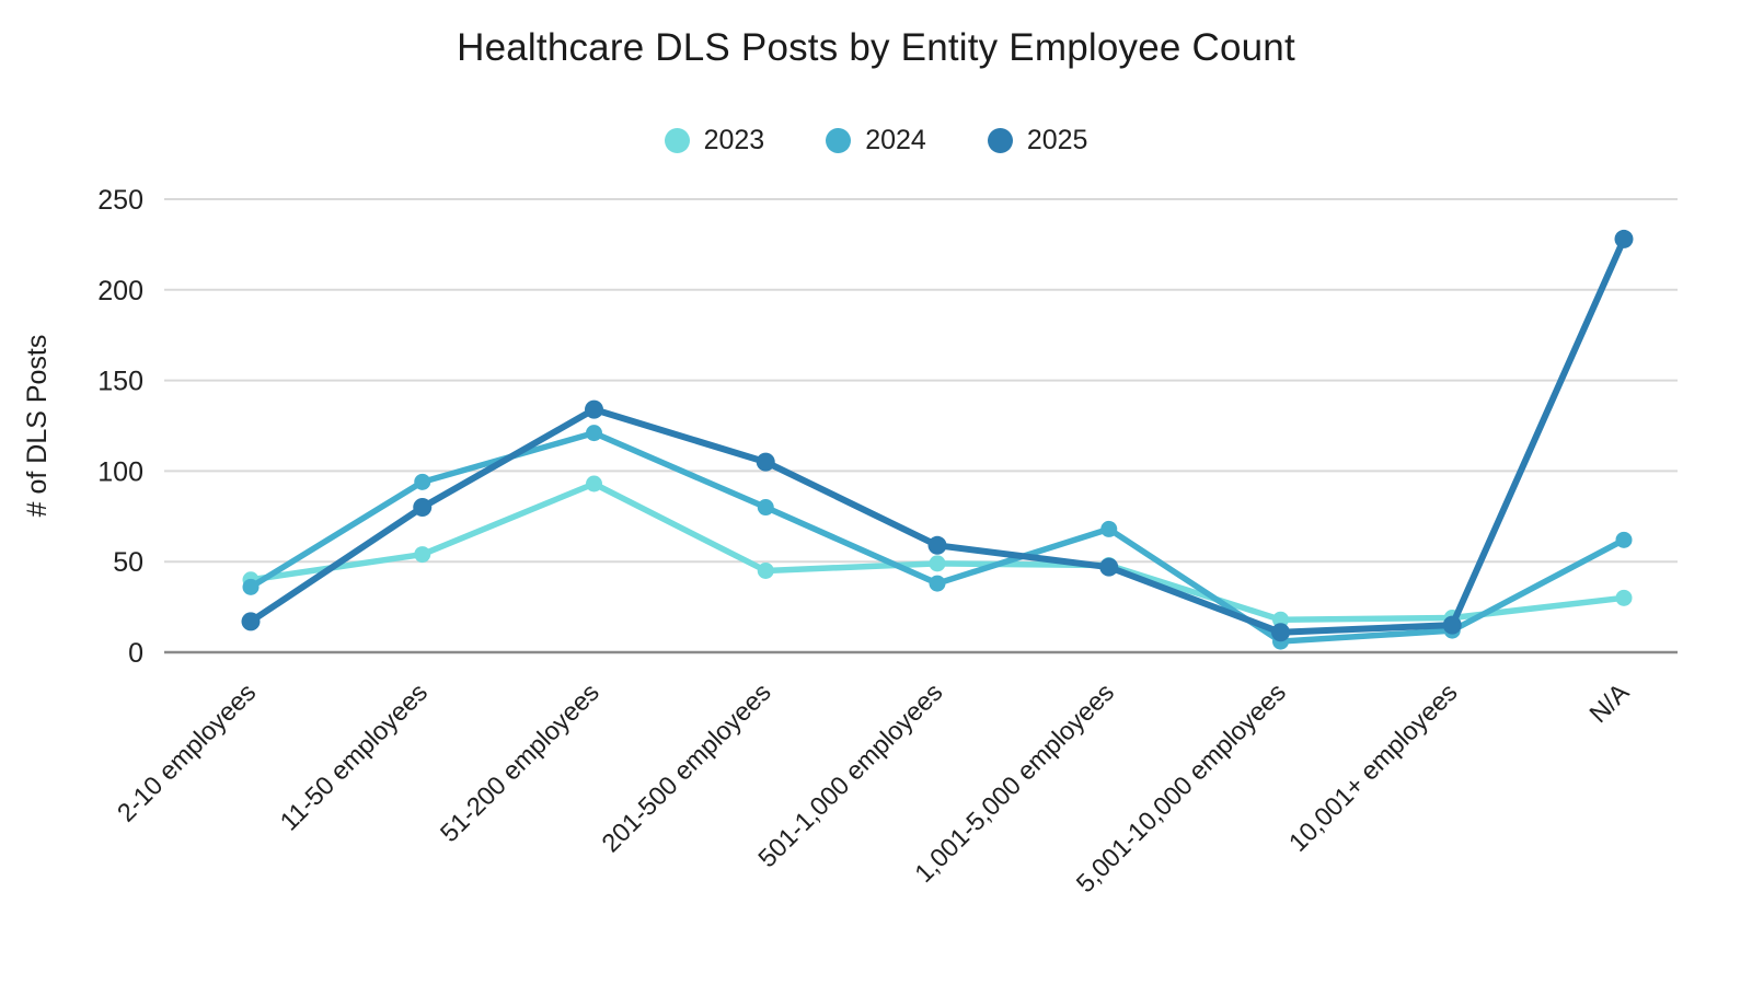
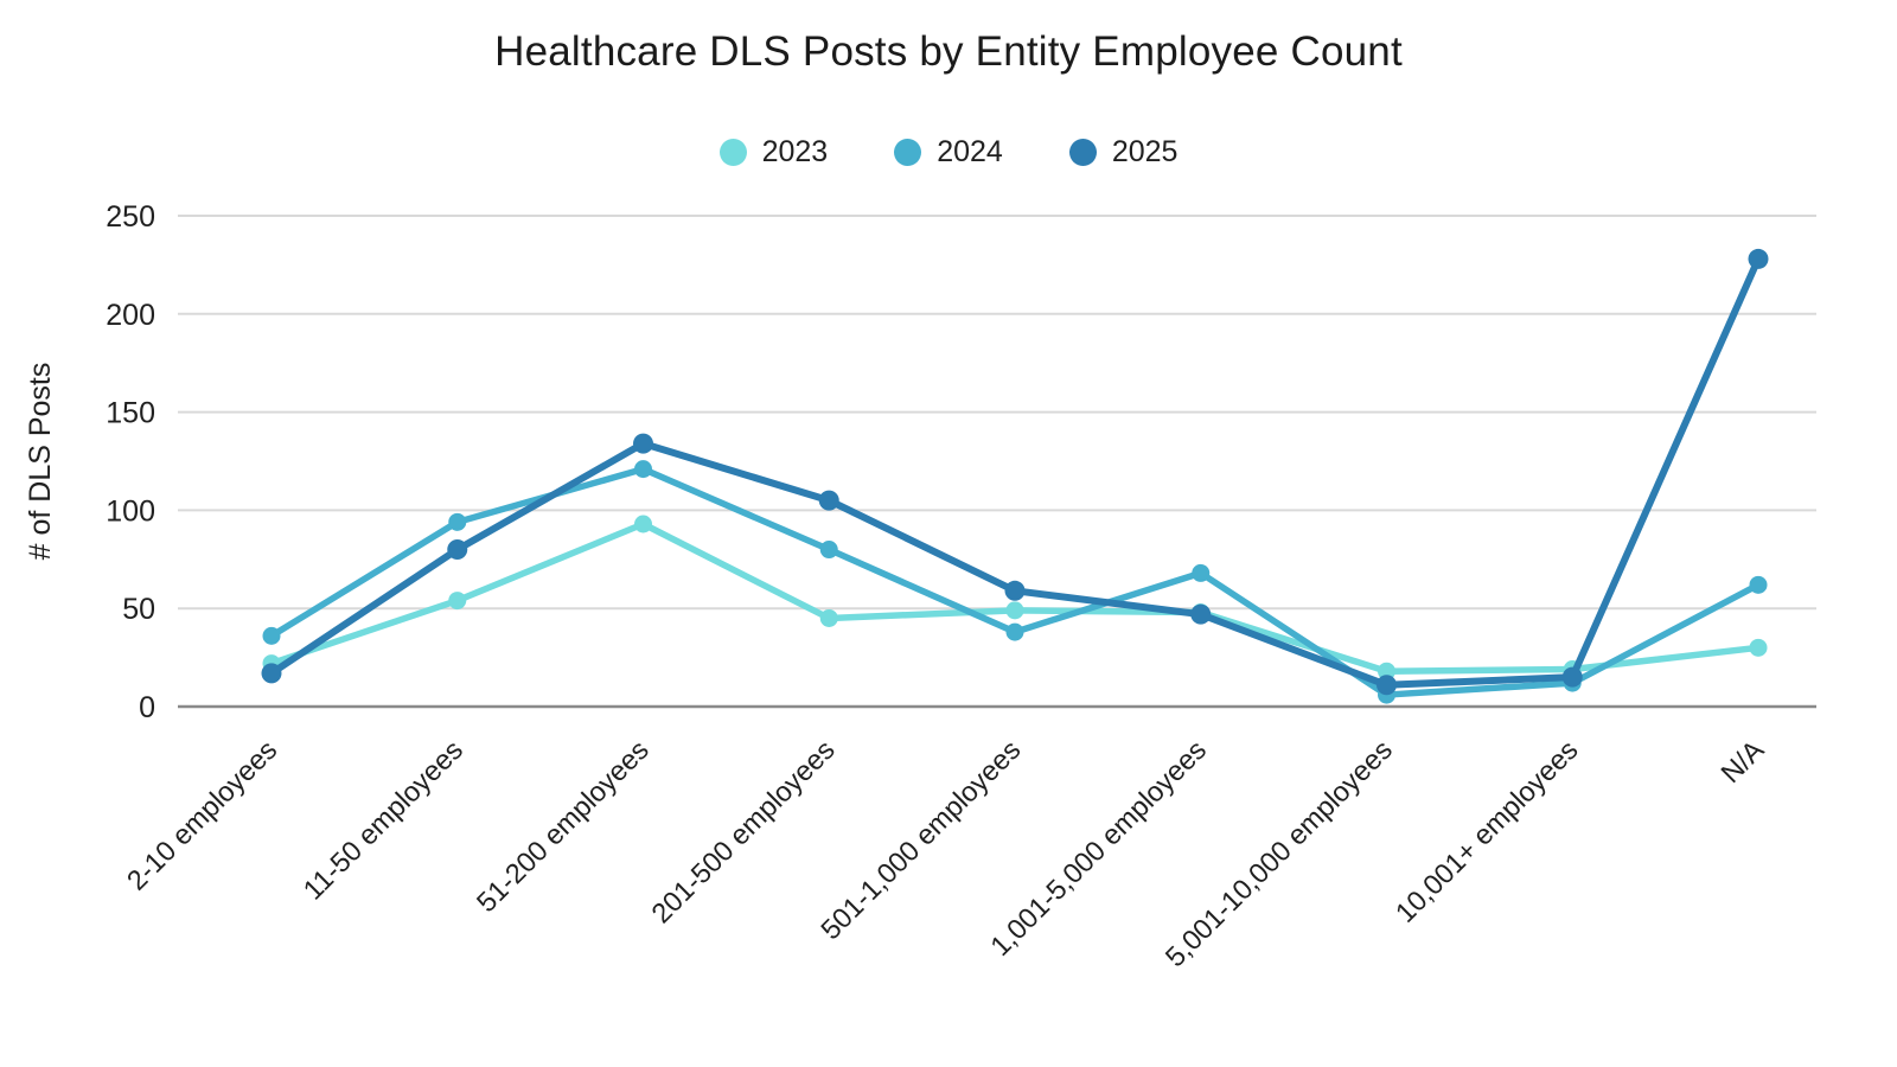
2023/2-10 employees: 40 -> 22
